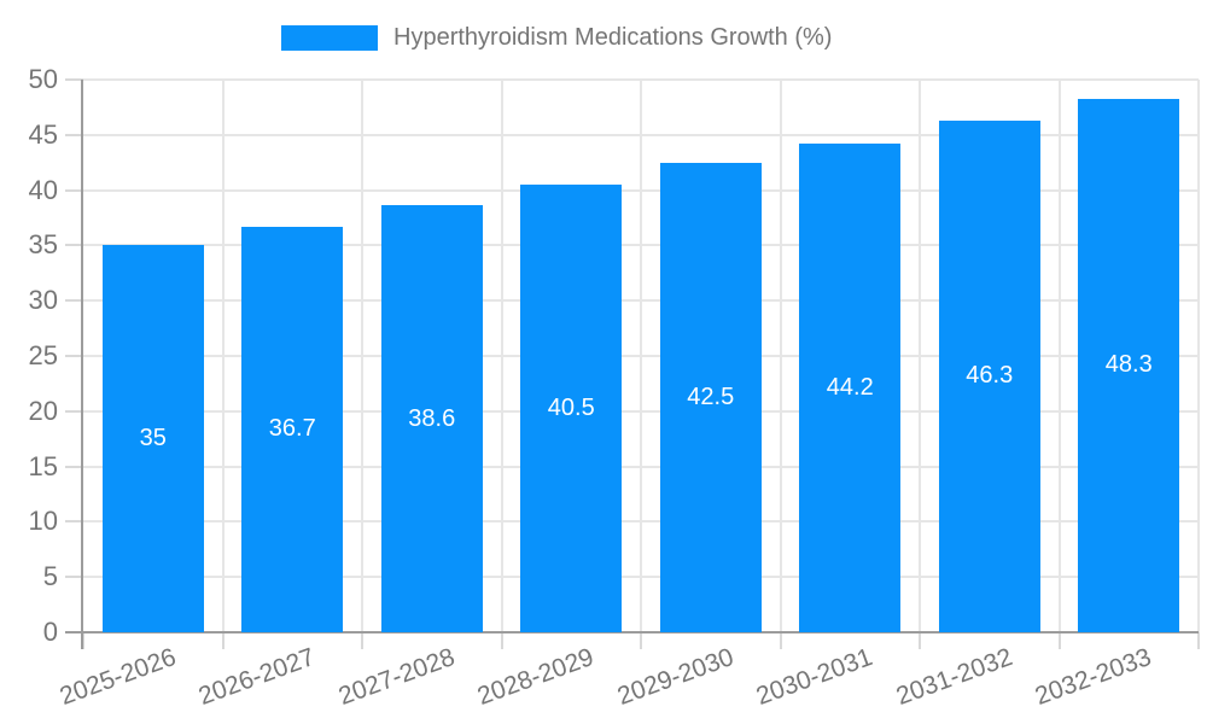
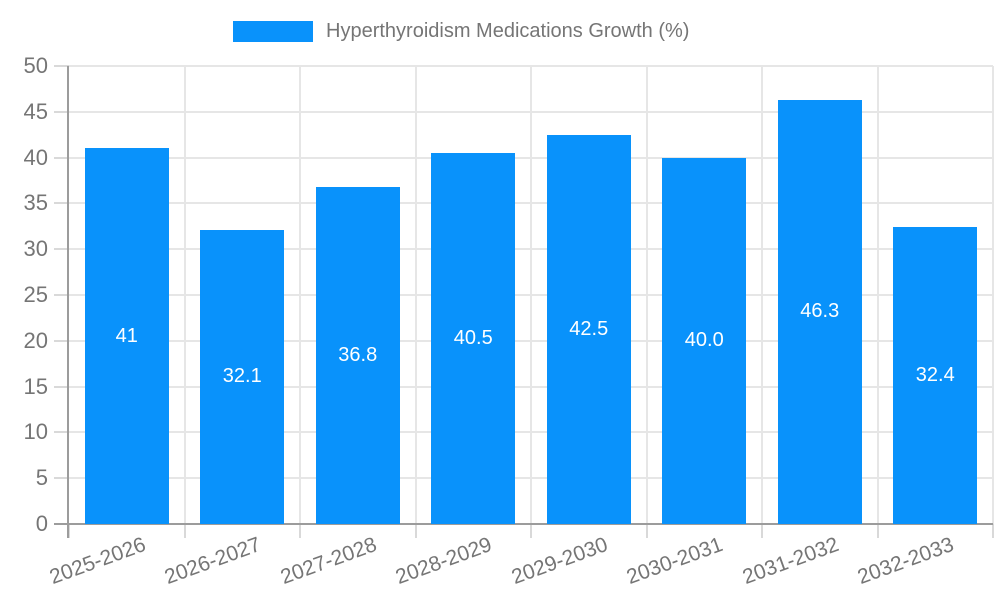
2025-2026: 35 -> 41
2026-2027: 36.7 -> 32.1
2027-2028: 38.6 -> 36.8
2030-2031: 44.2 -> 40.0
2032-2033: 48.3 -> 32.4
